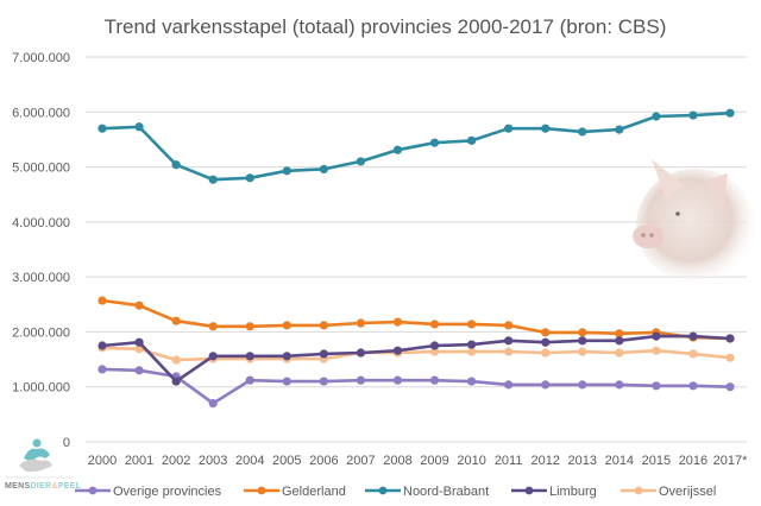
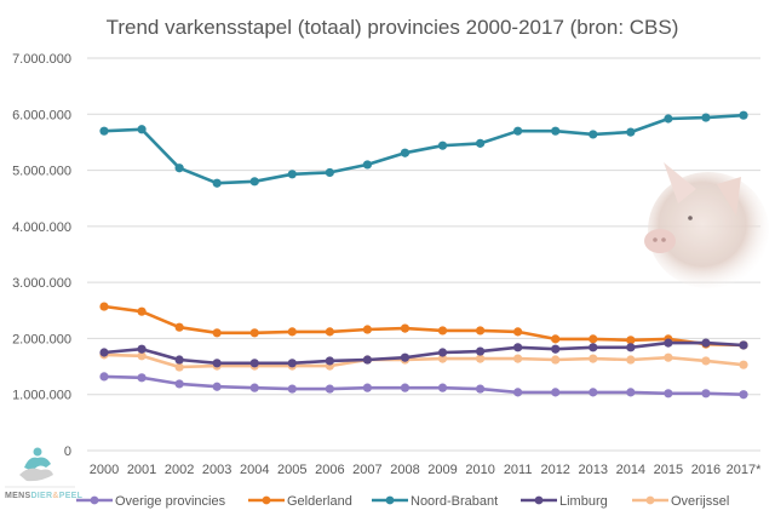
Limburg/2002: 1100000 -> 1600000
Overige provincies/2003: 700000 -> 1100000
